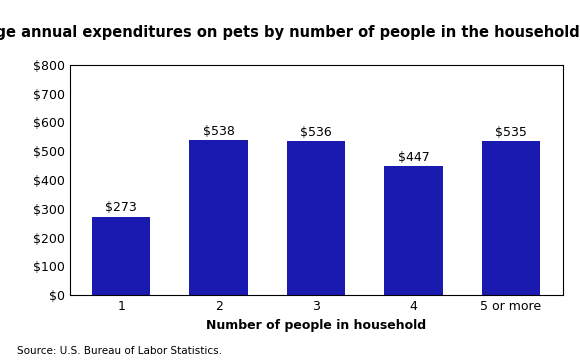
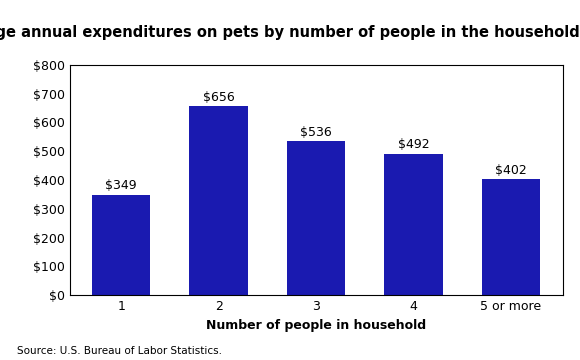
1: $273 -> $349
2: $538 -> $656
4: $447 -> $492
5 or more: $535 -> $402
